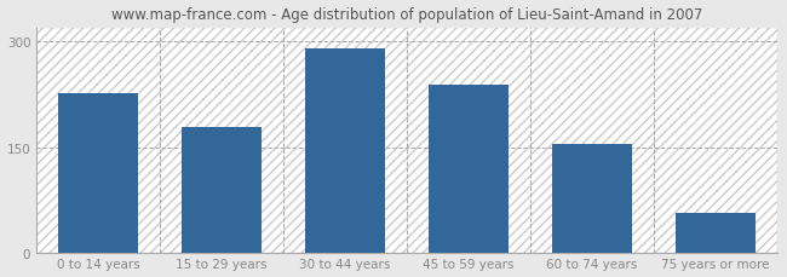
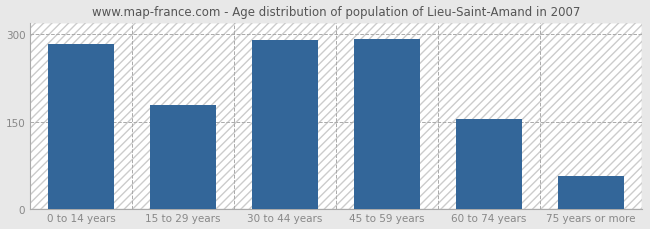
0 to 14 years: 226 -> 283
45 to 59 years: 238 -> 292
